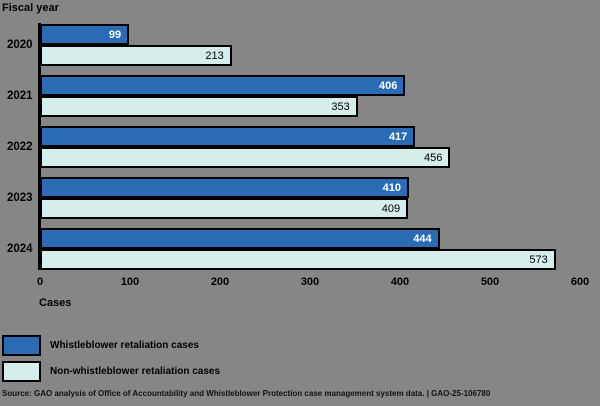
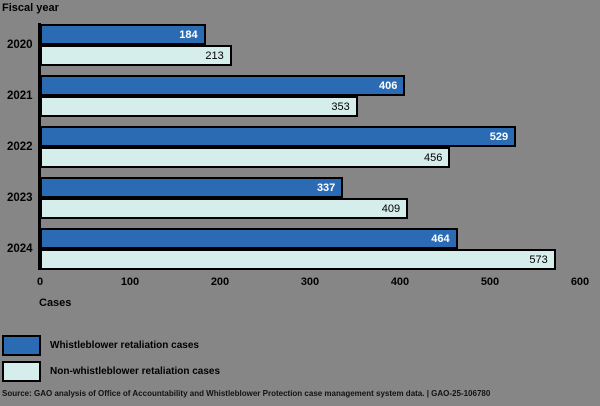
Whistleblower retaliation cases/2020: 99 -> 184
Whistleblower retaliation cases/2022: 417 -> 529
Whistleblower retaliation cases/2023: 410 -> 337
Whistleblower retaliation cases/2024: 444 -> 464
